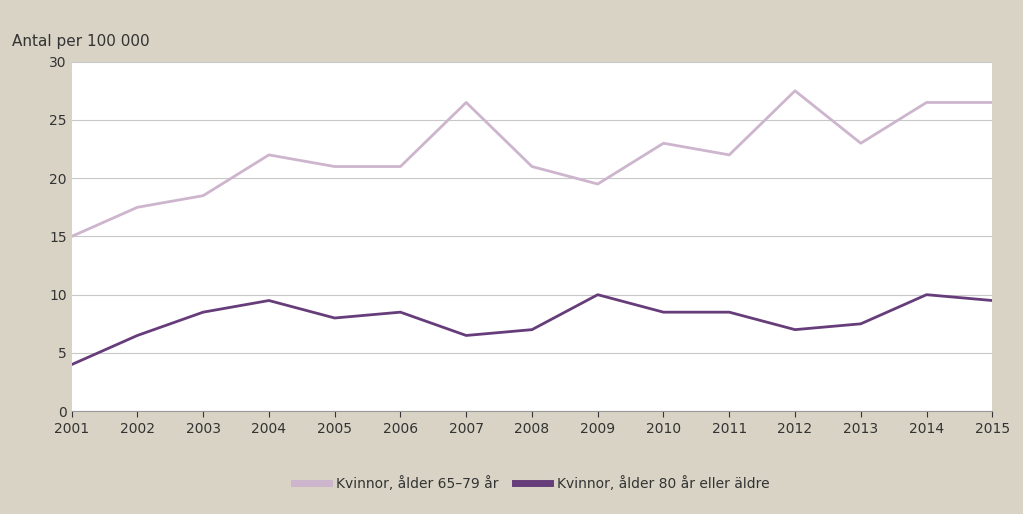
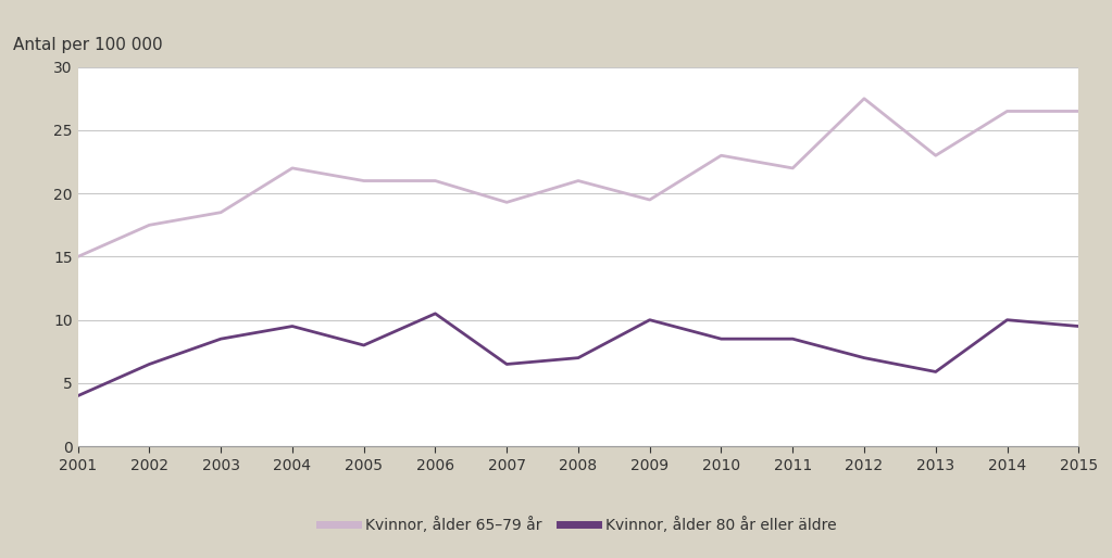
Kvinnor, ålder 80 år eller äldre/2006: 8.5 -> 10.5
Kvinnor, ålder 65–79 år/2007: 26.5 -> 19.3
Kvinnor, ålder 80 år eller äldre/2013: 7.5 -> 5.9
